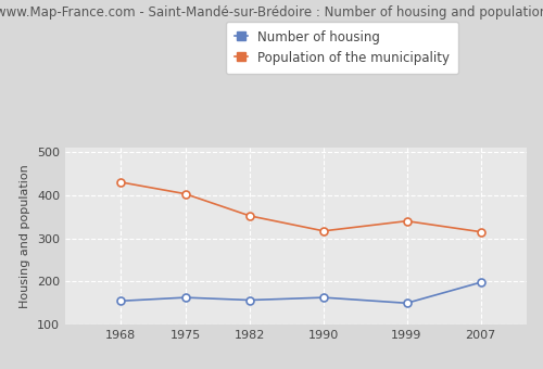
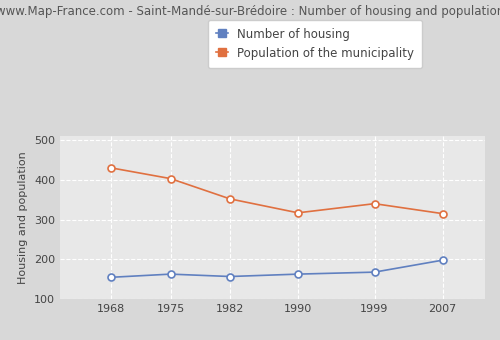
Number of housing/1999: 150 -> 168
